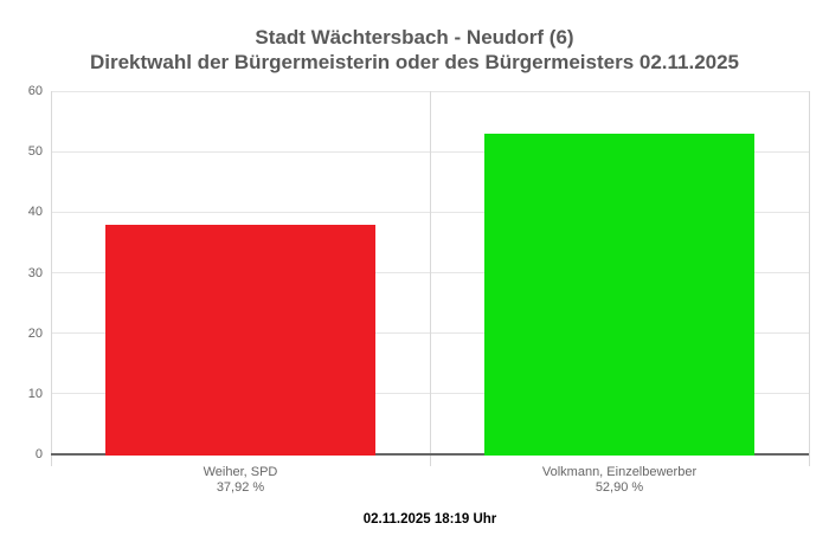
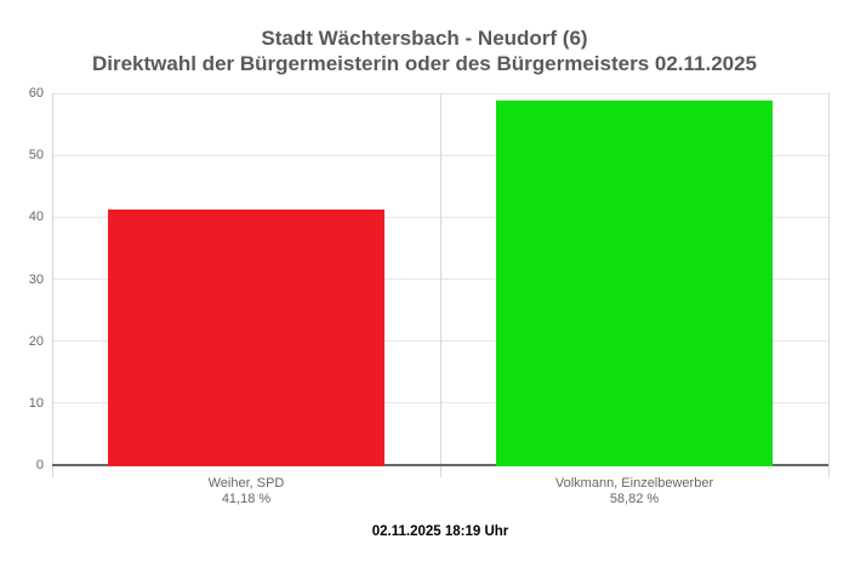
Weiher, SPD: 37,92 -> 41,18
Volkmann, Einzelbewerber: 52,90 -> 58,82
